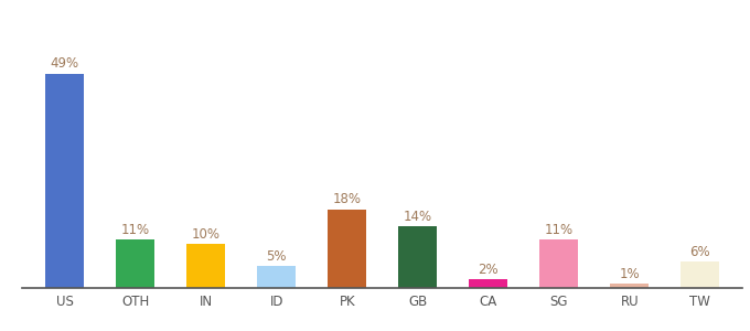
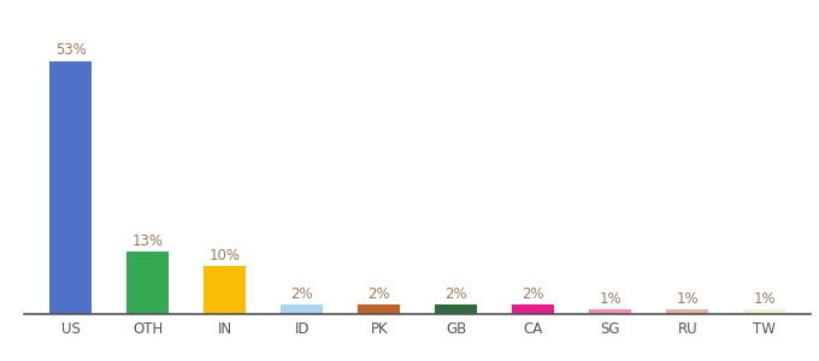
US: 49% -> 53%
OTH: 11% -> 13%
ID: 5% -> 2%
PK: 18% -> 2%
GB: 14% -> 2%
SG: 11% -> 1%
TW: 6% -> 1%
